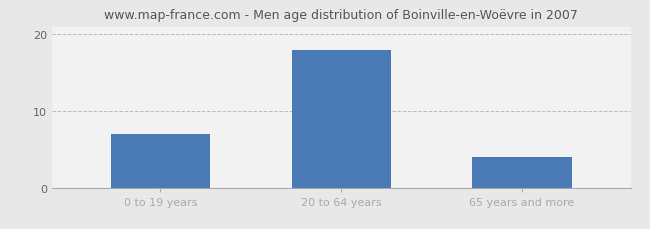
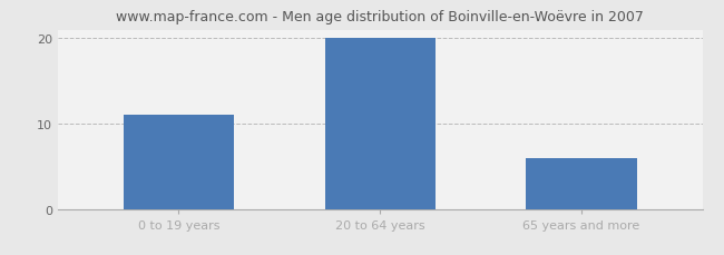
0 to 19 years: 7 -> 11
20 to 64 years: 18 -> 20
65 years and more: 4 -> 6
